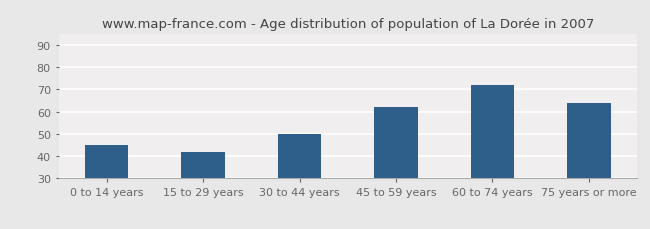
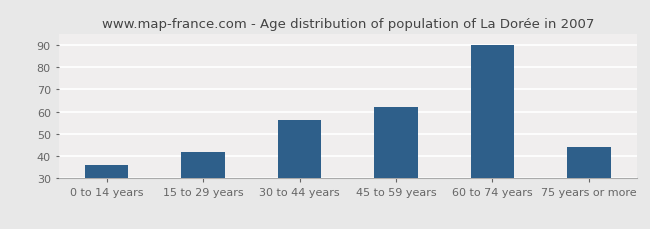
0 to 14 years: 45 -> 36
30 to 44 years: 50 -> 56
60 to 74 years: 72 -> 90
75 years or more: 64 -> 44
